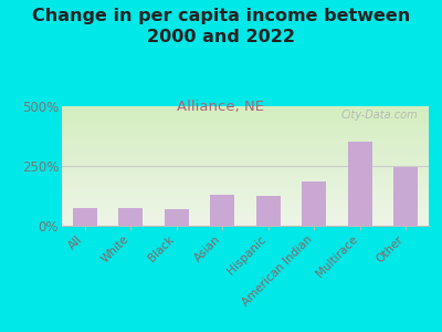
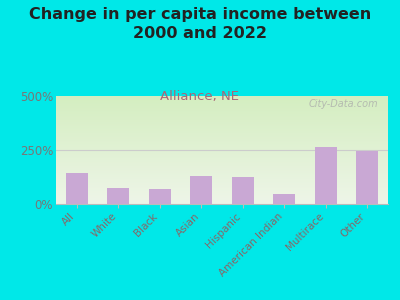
All: 75% -> 145%
American Indian: 185% -> 45%
Multirace: 350% -> 265%
